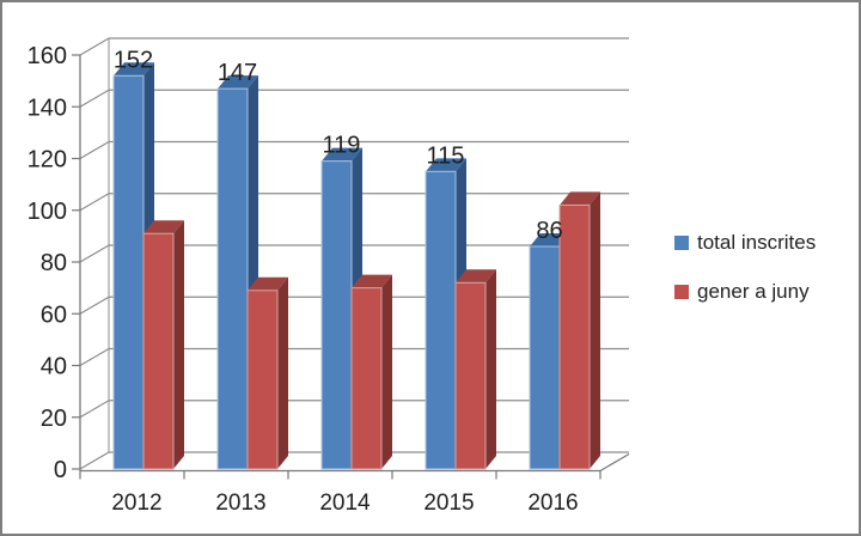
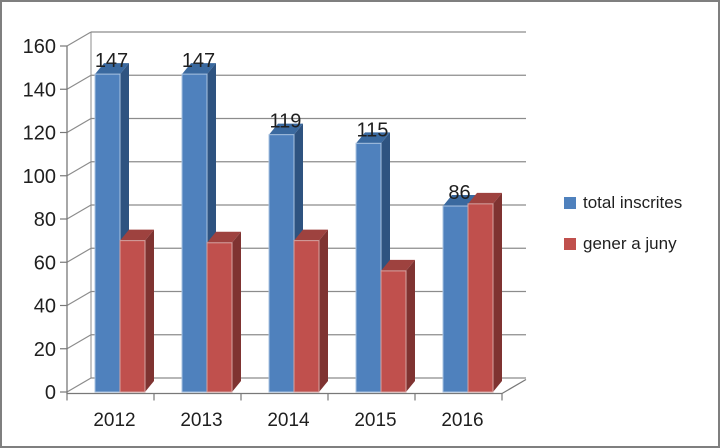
total inscrites/2012: 152 -> 147
gener a juny/2012: 91 -> 70
gener a juny/2015: 72 -> 56
gener a juny/2016: 102 -> 87
